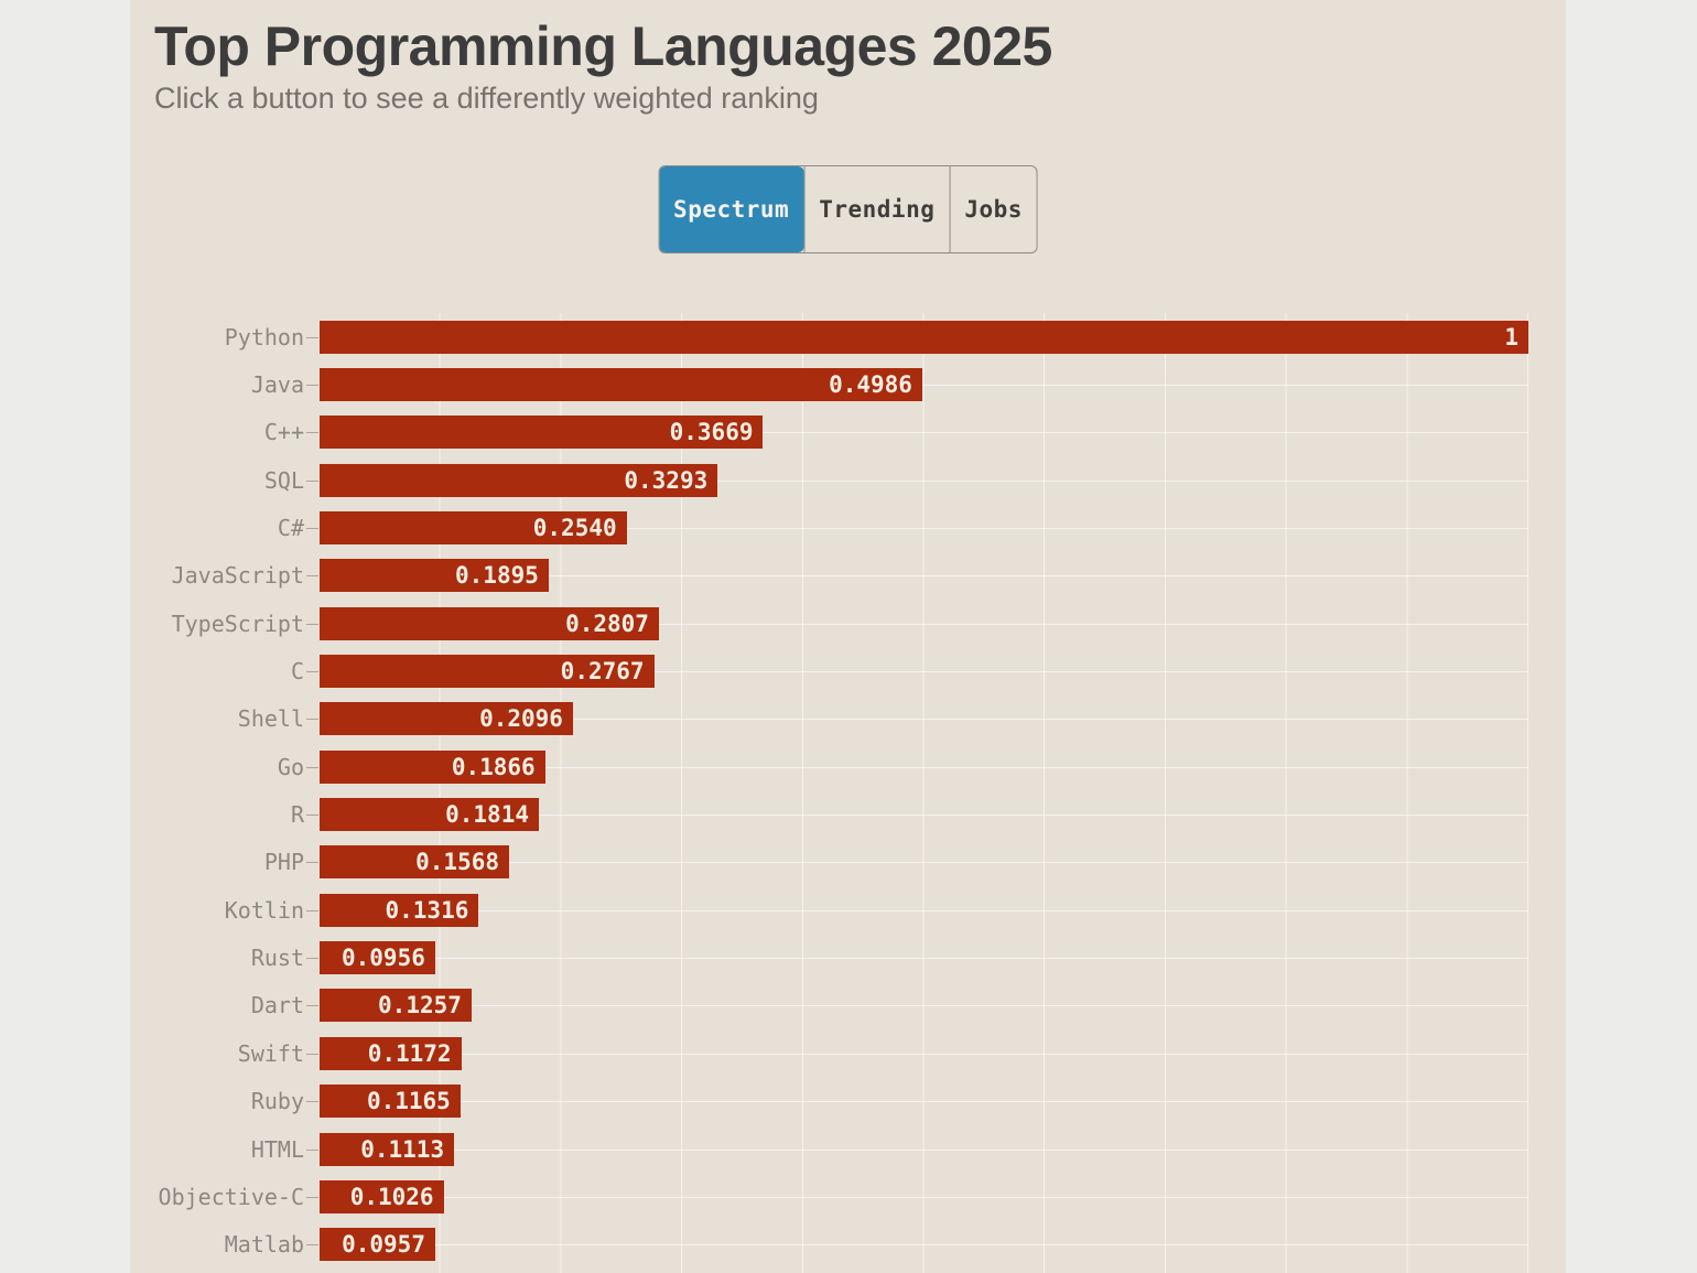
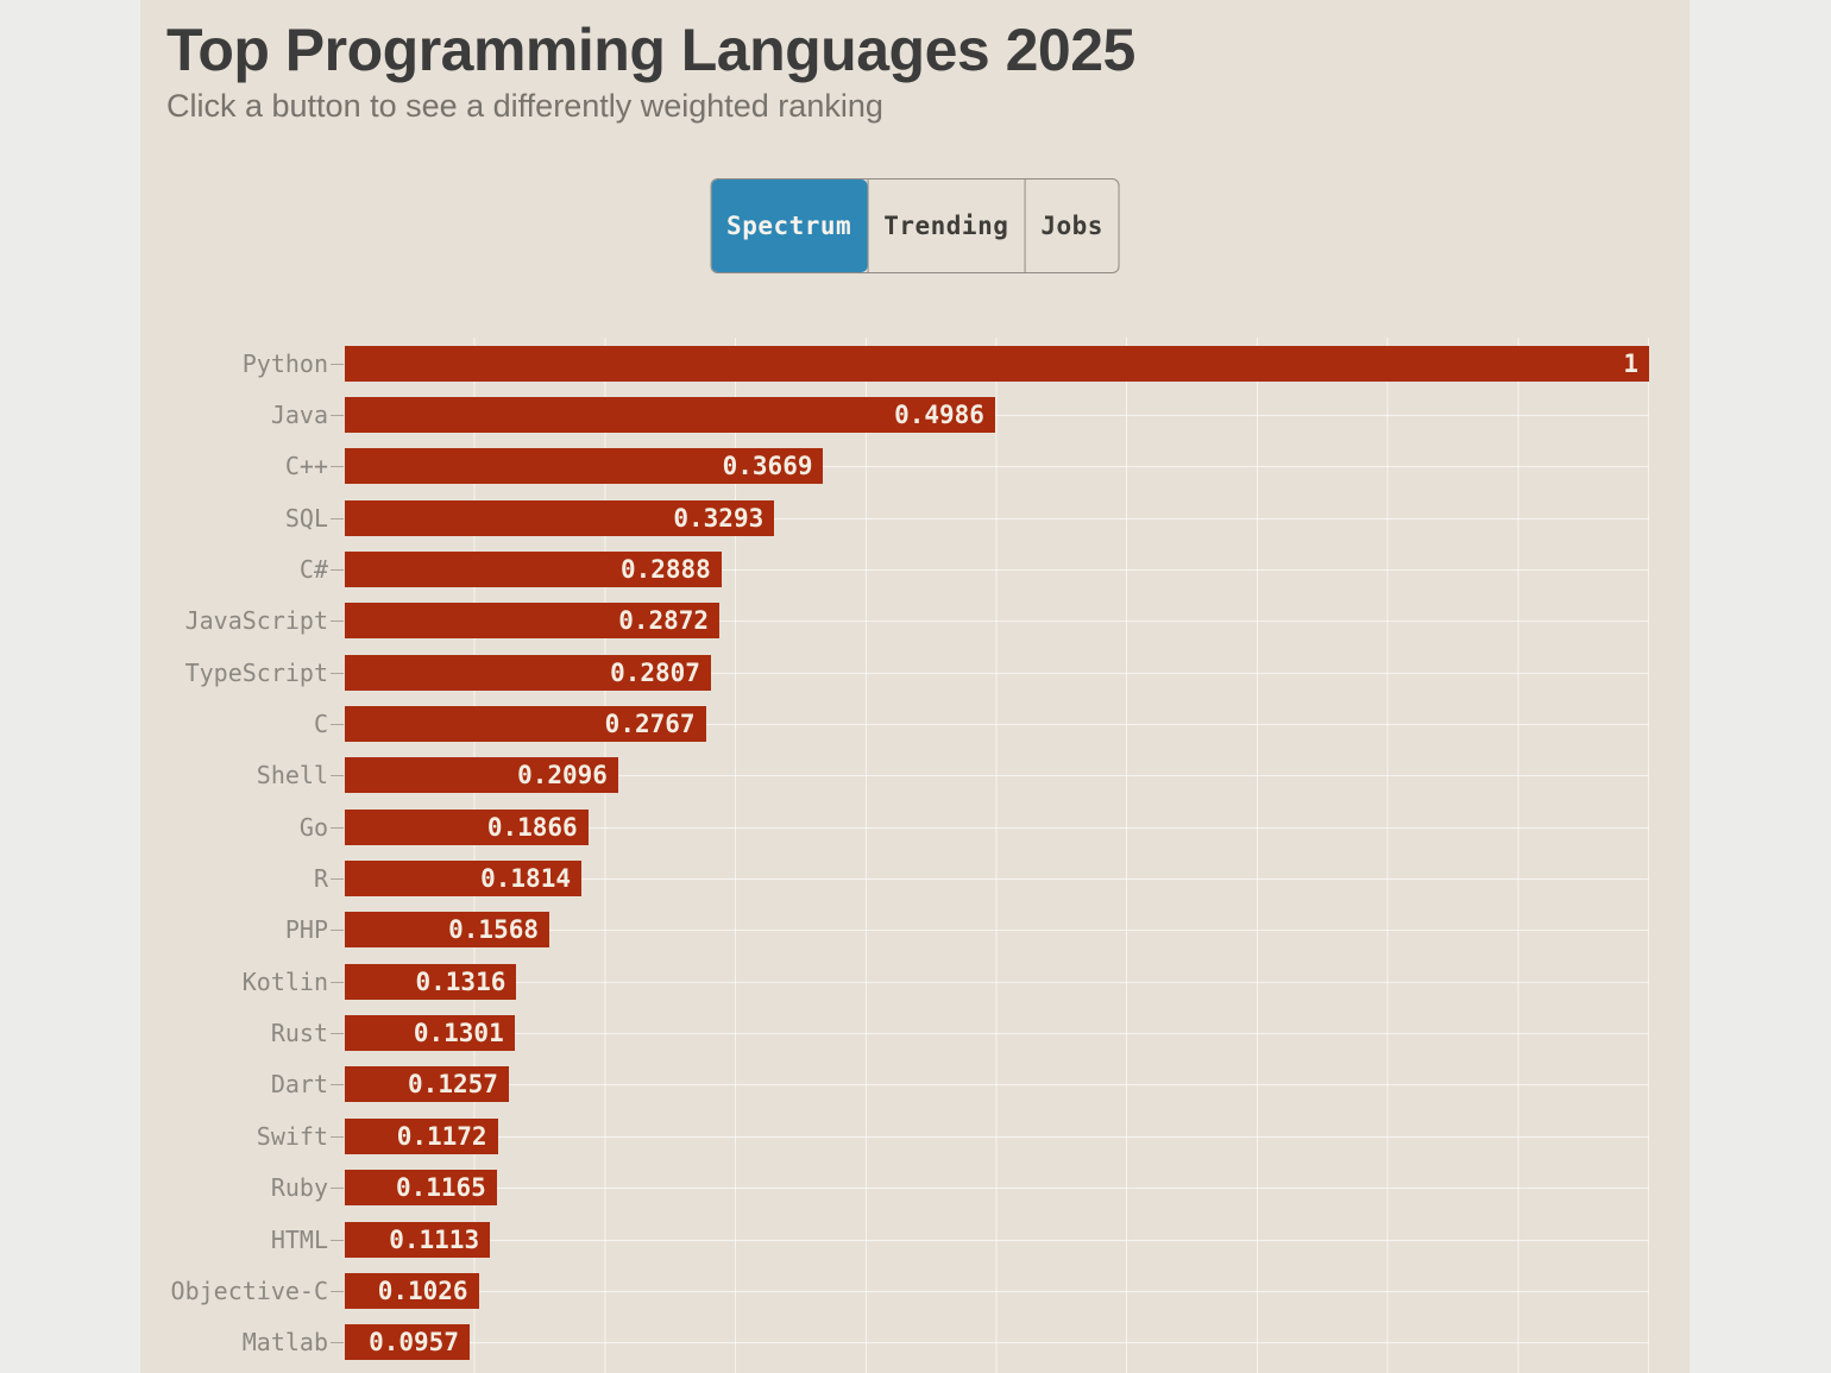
C#: 0.2540 -> 0.2888
JavaScript: 0.1895 -> 0.2872
Rust: 0.0956 -> 0.1301
